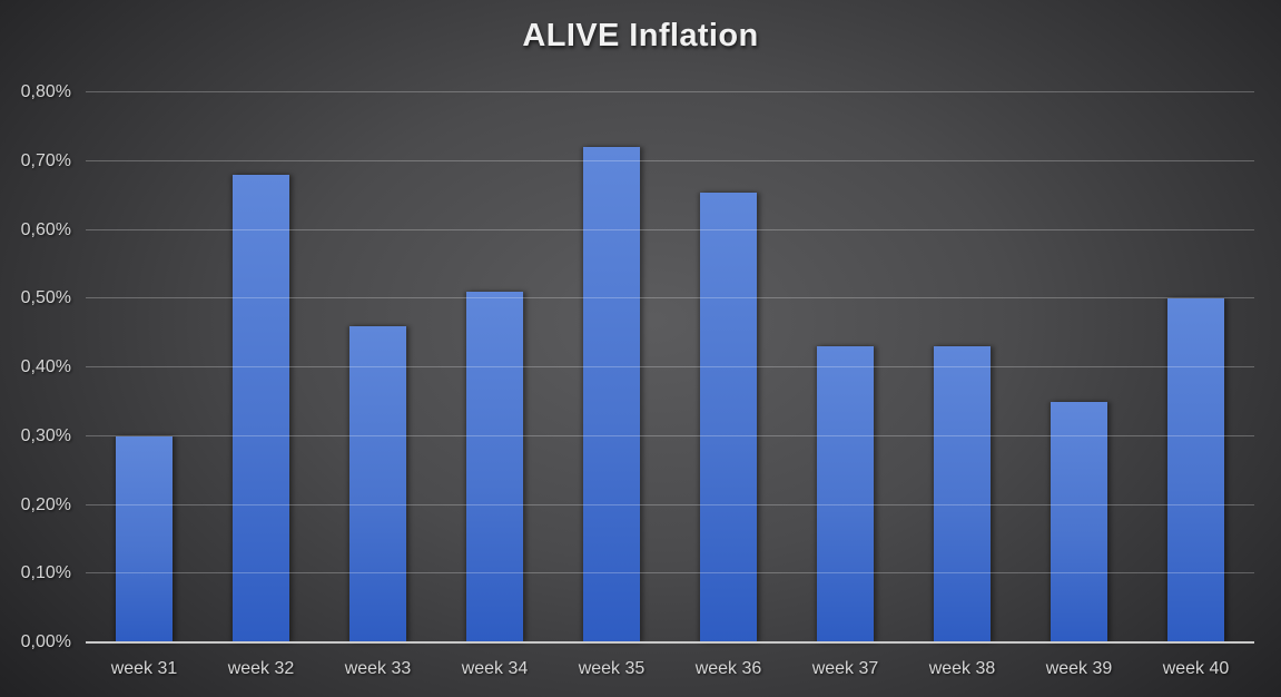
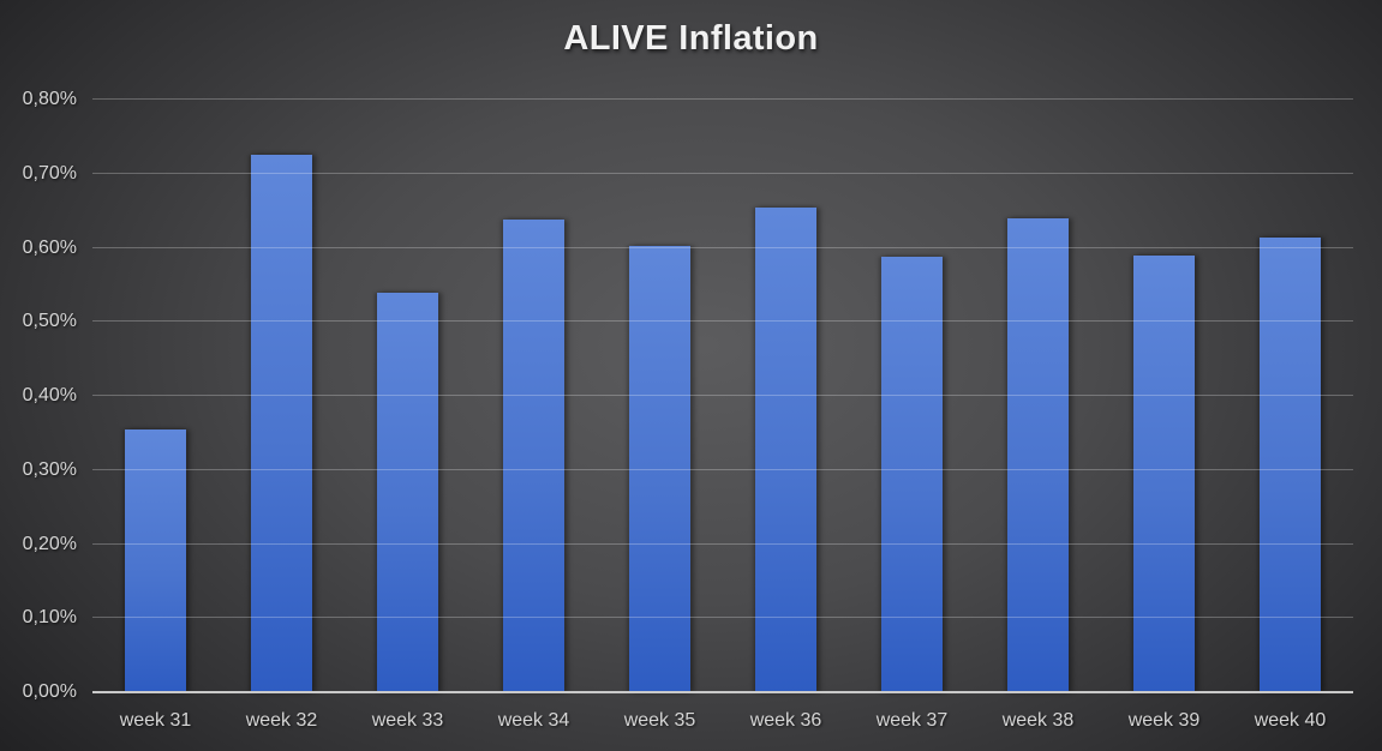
week 31: 0,30% -> 0,35%
week 32: 0,68% -> 0,72%
week 33: 0,46% -> 0,54%
week 34: 0,51% -> 0,64%
week 35: 0,72% -> 0,60%
week 37: 0,43% -> 0,59%
week 38: 0,43% -> 0,64%
week 39: 0,35% -> 0,59%
week 40: 0,50% -> 0,61%
